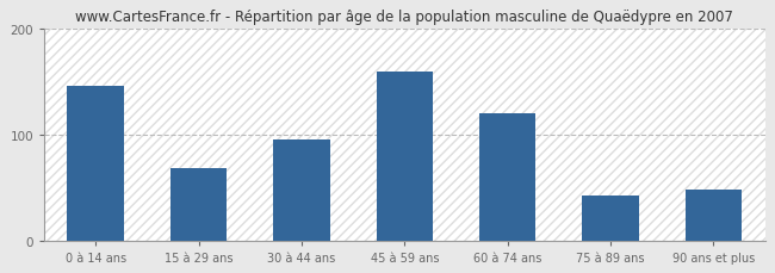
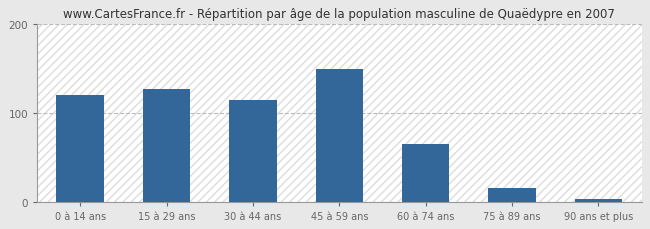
0 à 14 ans: 146 -> 120
15 à 29 ans: 68 -> 127
30 à 44 ans: 96 -> 115
45 à 59 ans: 160 -> 150
60 à 74 ans: 120 -> 65
75 à 89 ans: 42 -> 15
90 ans et plus: 48 -> 3
